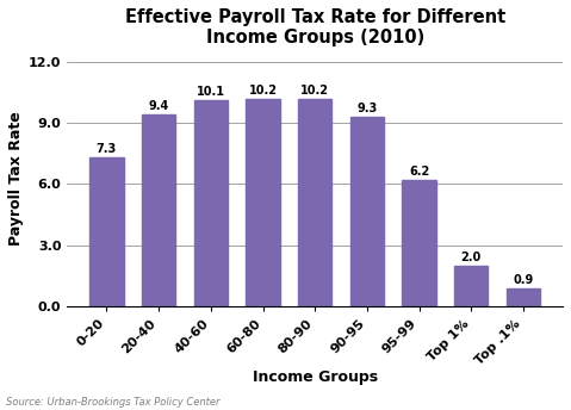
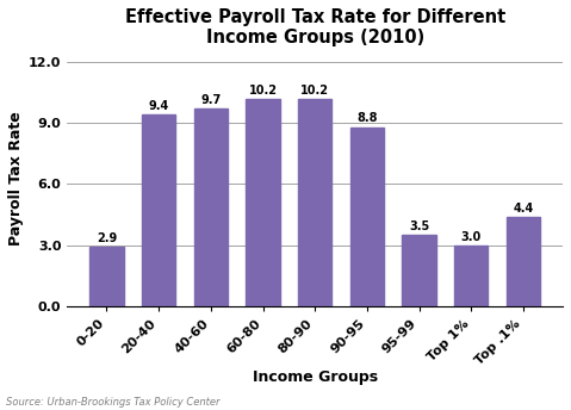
0-20: 7.3 -> 2.9
40-60: 10.1 -> 9.7
90-95: 9.3 -> 8.8
95-99: 6.2 -> 3.5
Top 1%: 2.0 -> 3.0
Top .1%: 0.9 -> 4.4
